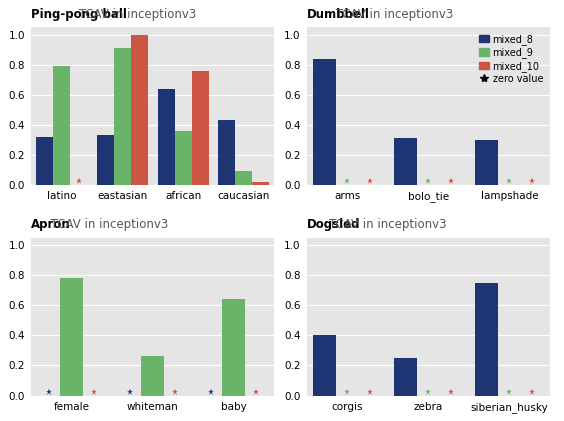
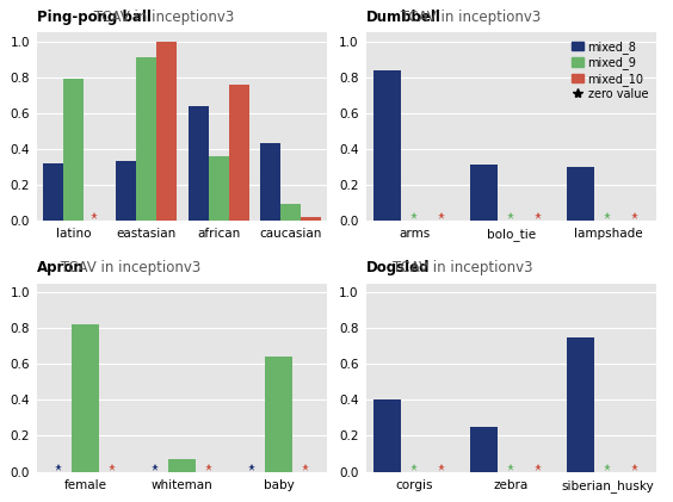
female: 0.78 -> 0.82
whiteman: 0.26 -> 0.07
